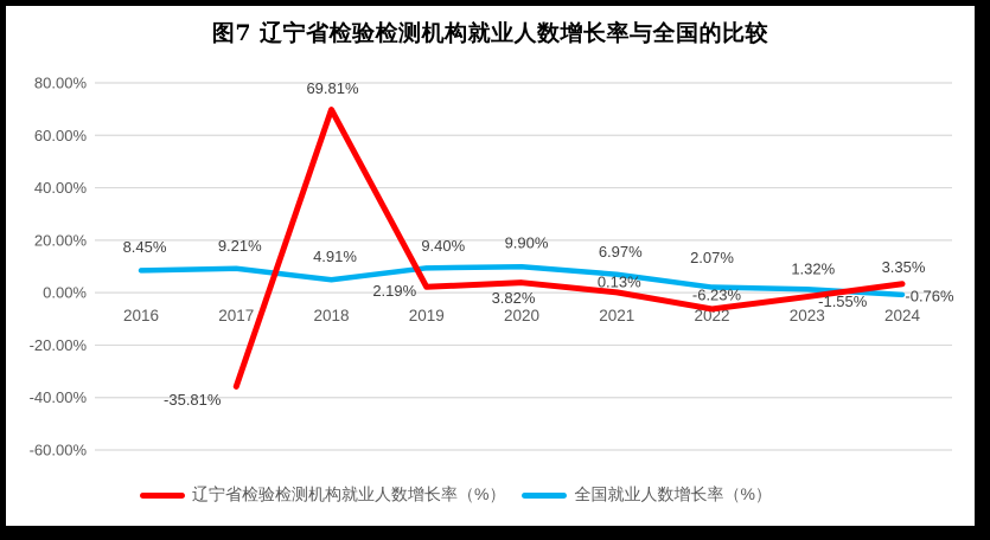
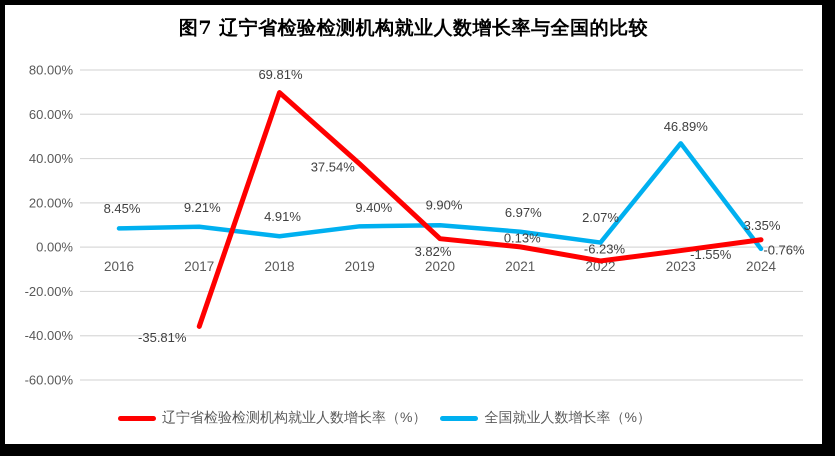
辽宁省检验检测机构就业人数增长率（%）/2019: 2.19% -> 37.54%
全国就业人数增长率（%）/2023: 1.32% -> 46.89%
